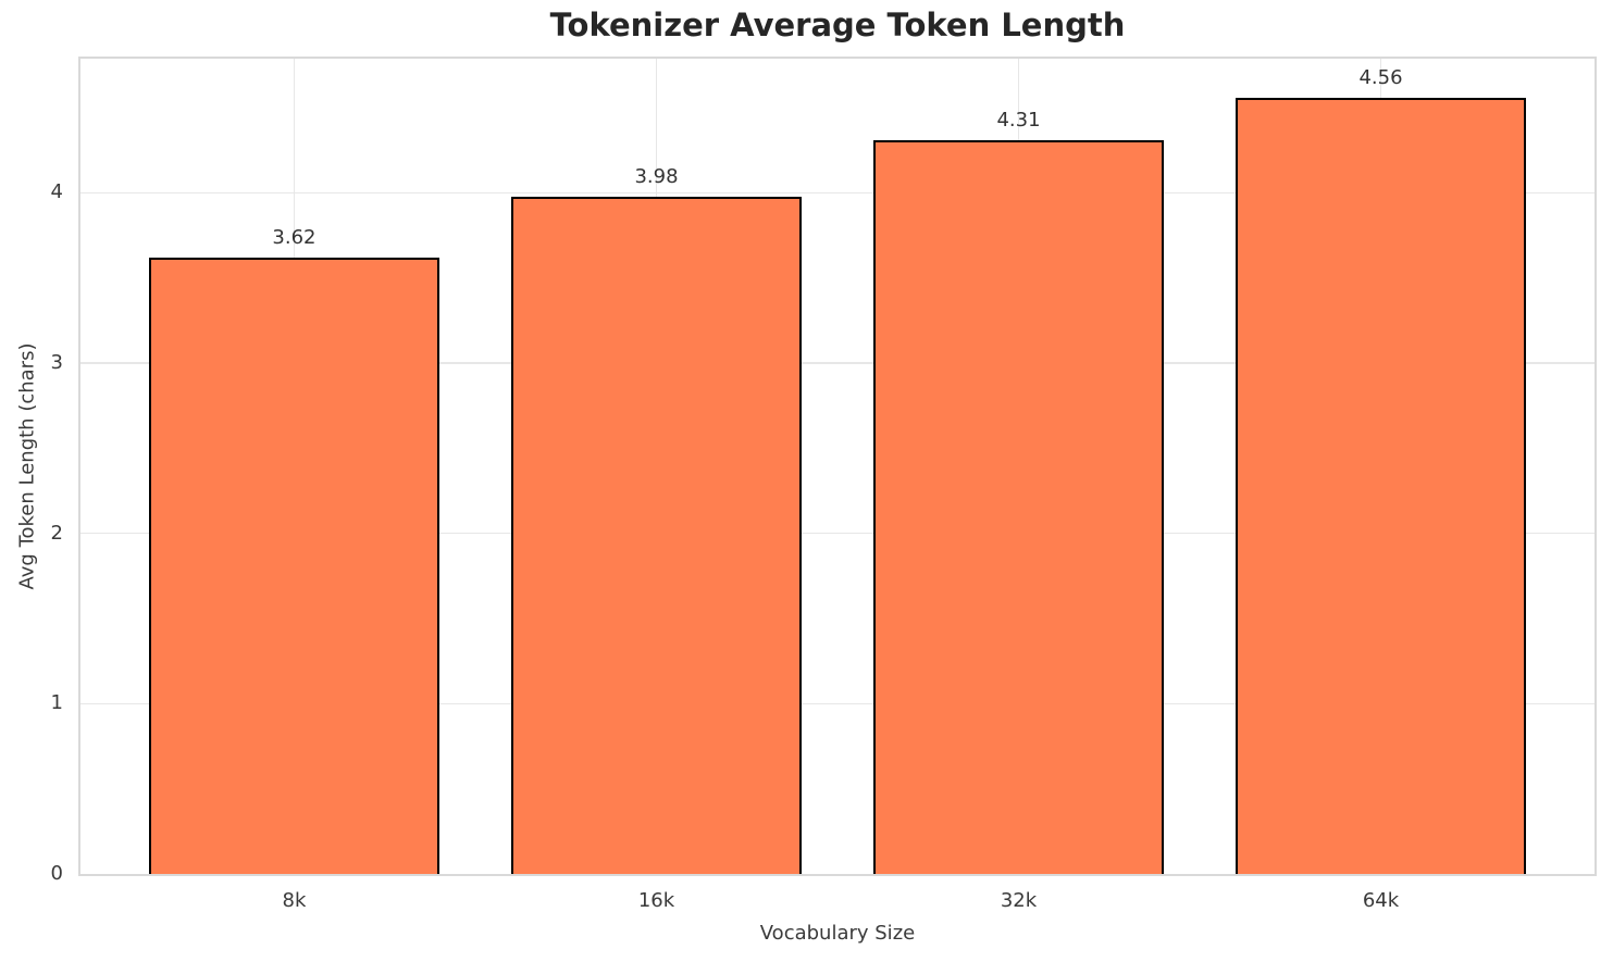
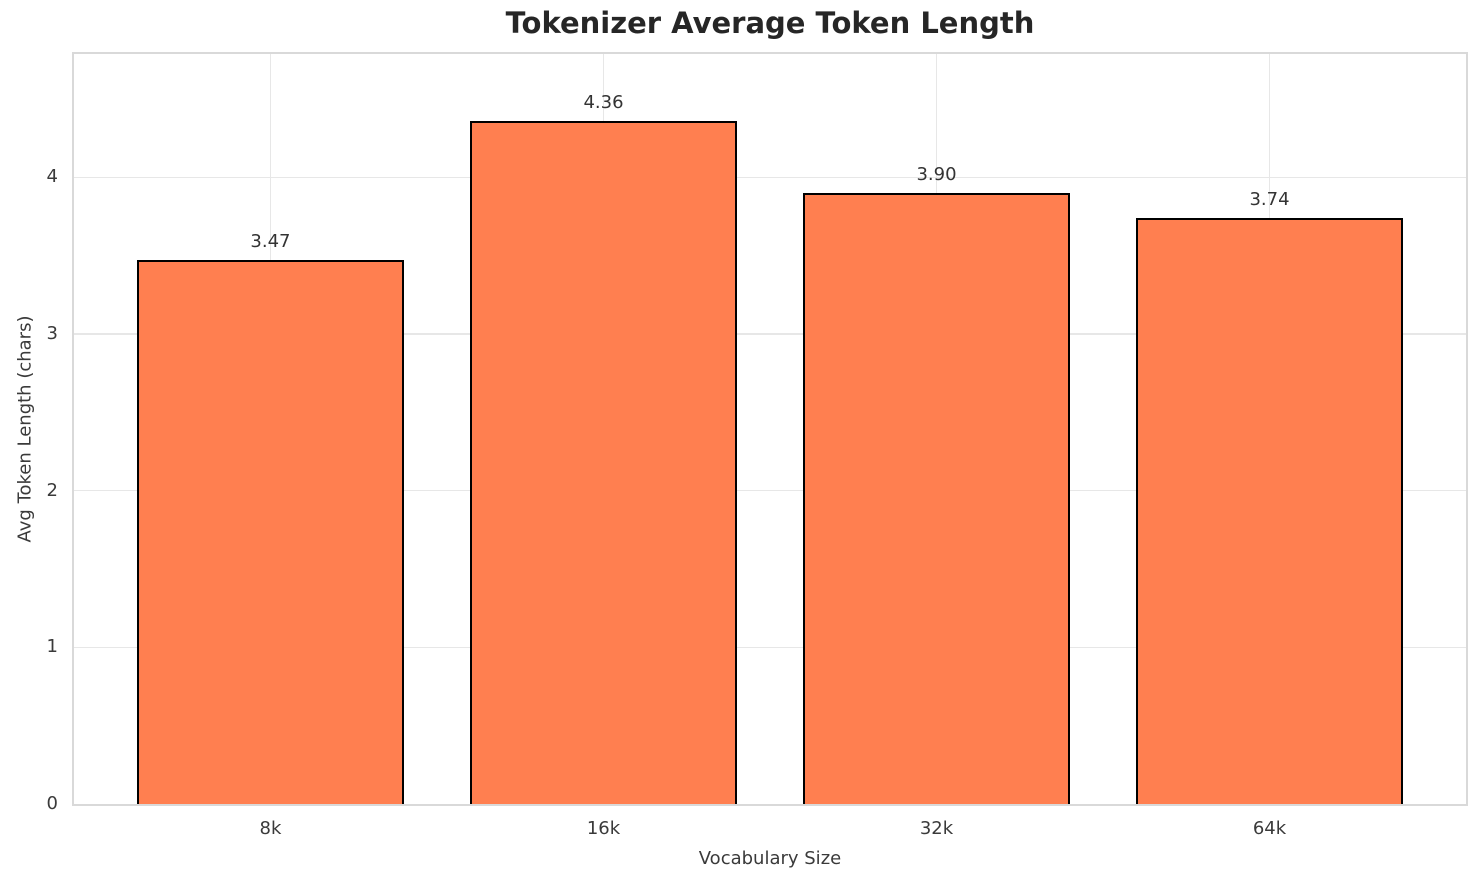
8k: 3.62 -> 3.47
16k: 3.98 -> 4.36
32k: 4.31 -> 3.90
64k: 4.56 -> 3.74
